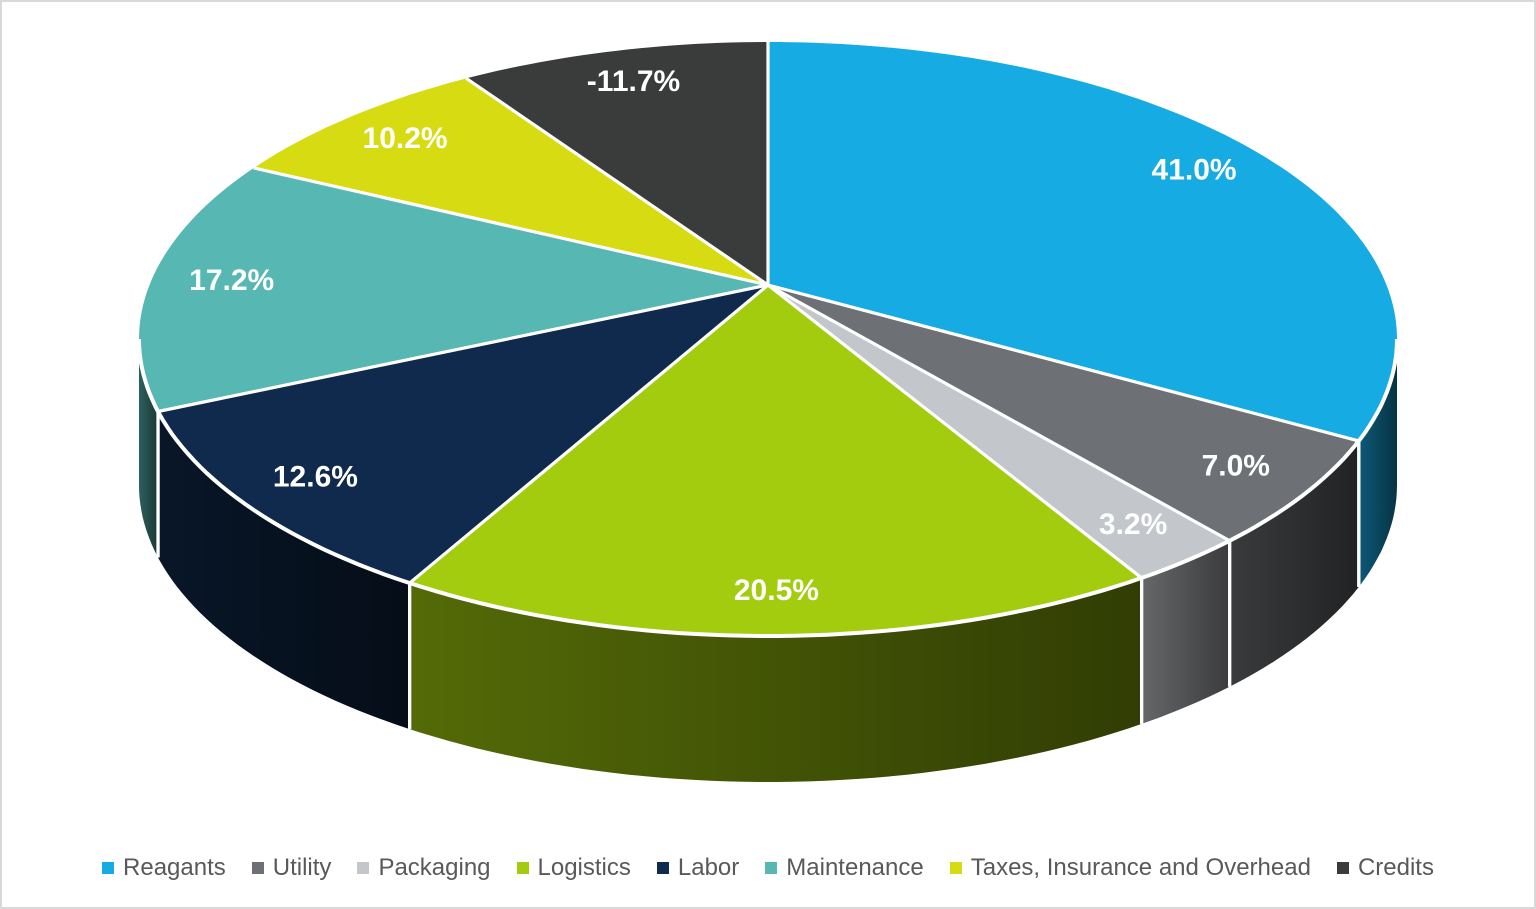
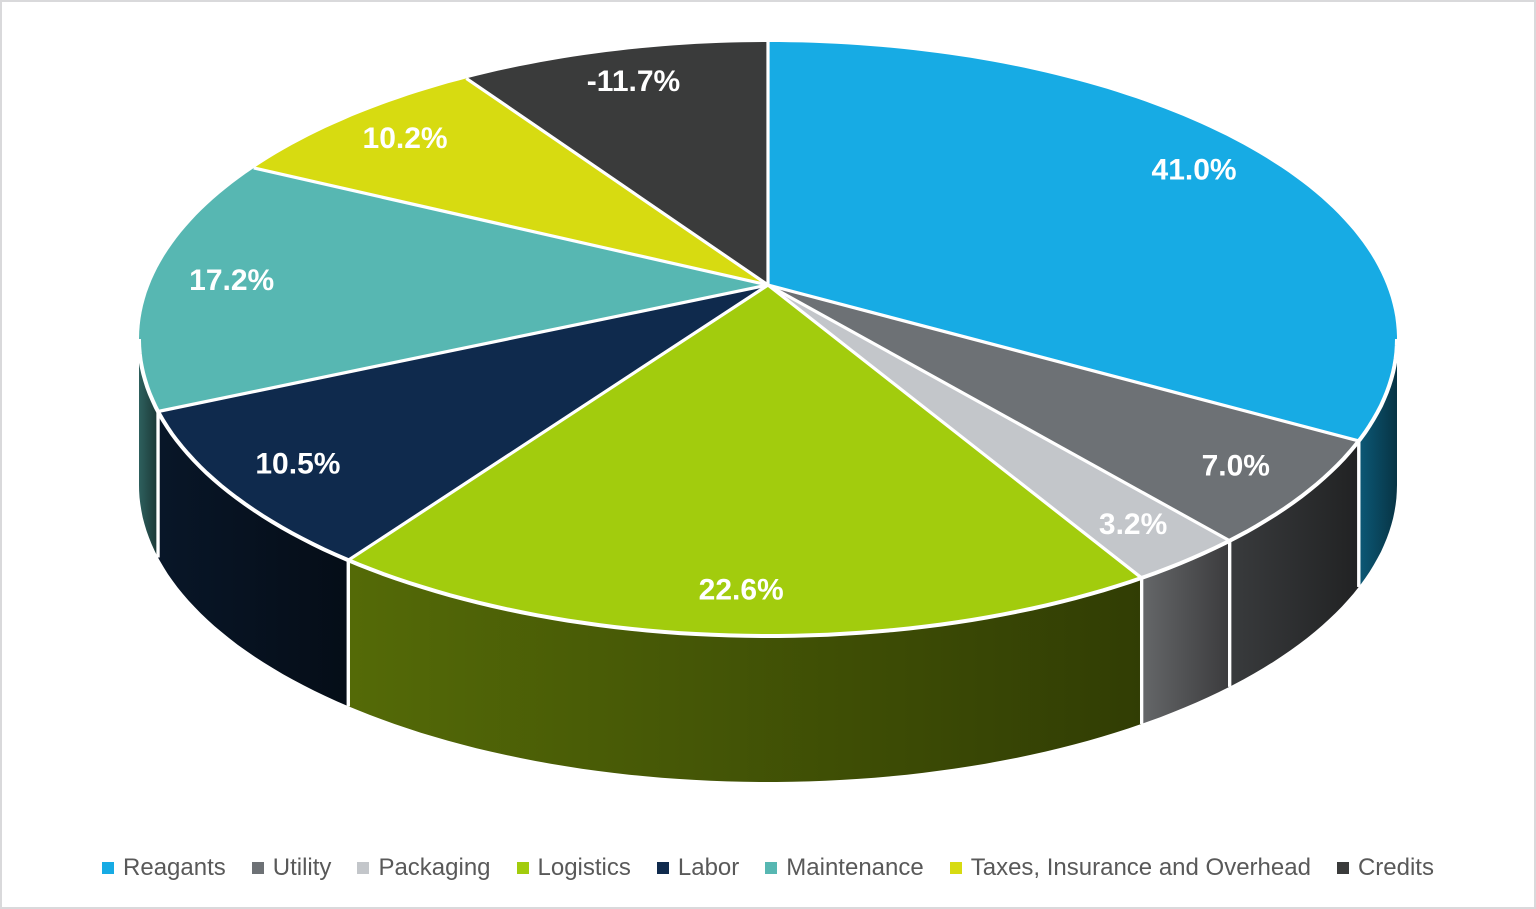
Logistics: 20.5% -> 22.6%
Labor: 12.6% -> 10.5%
